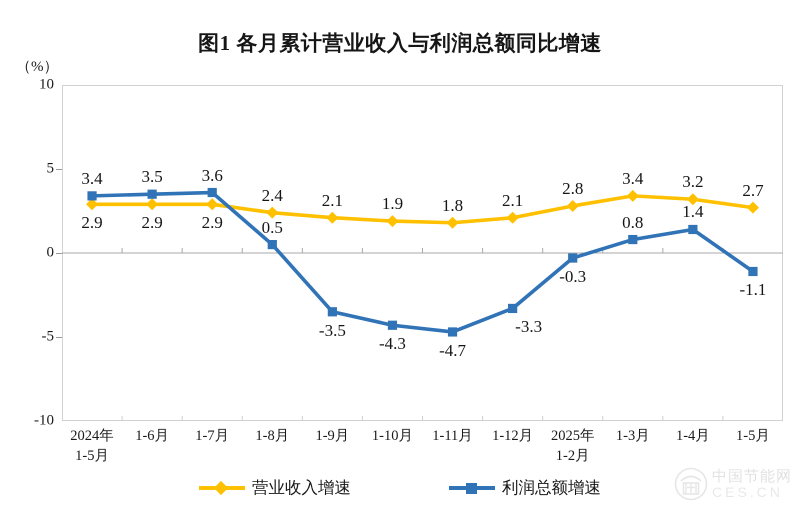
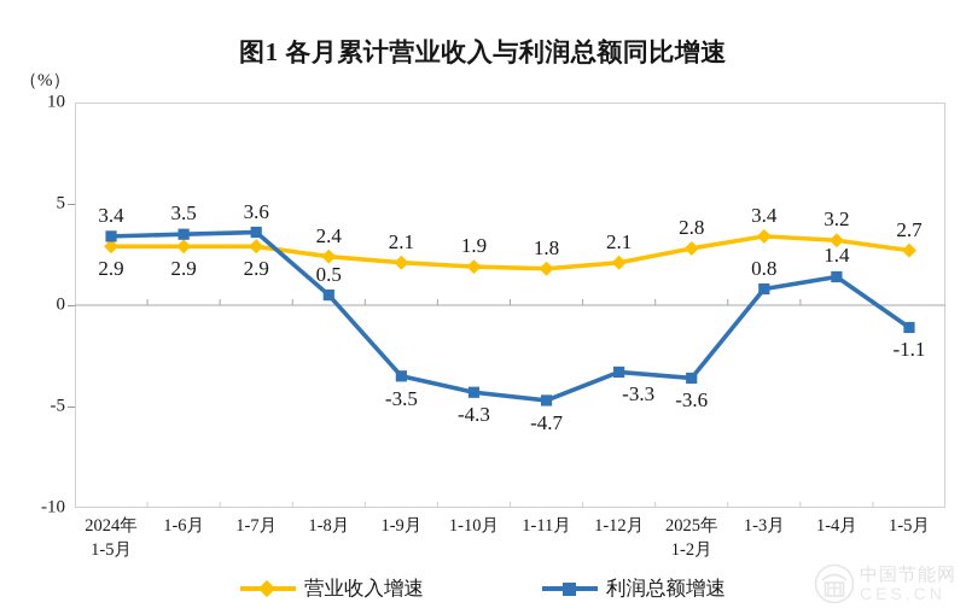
利润总额增速/2025年 1-2月: -0.3 -> -3.6
